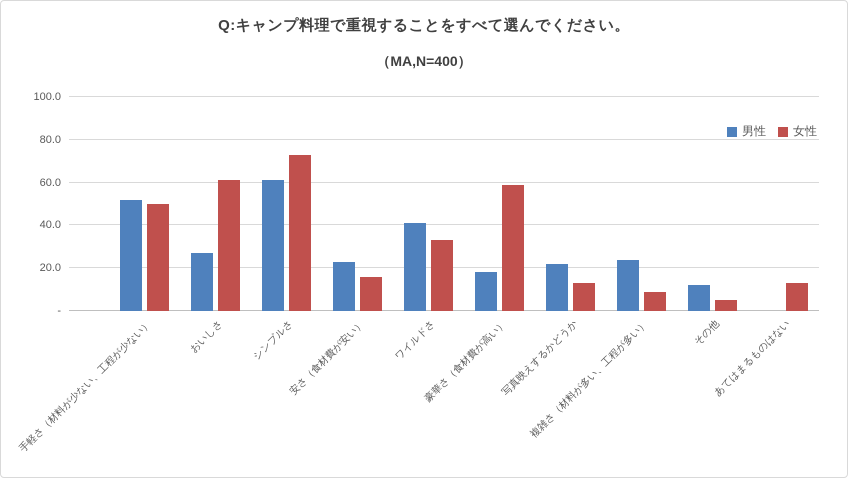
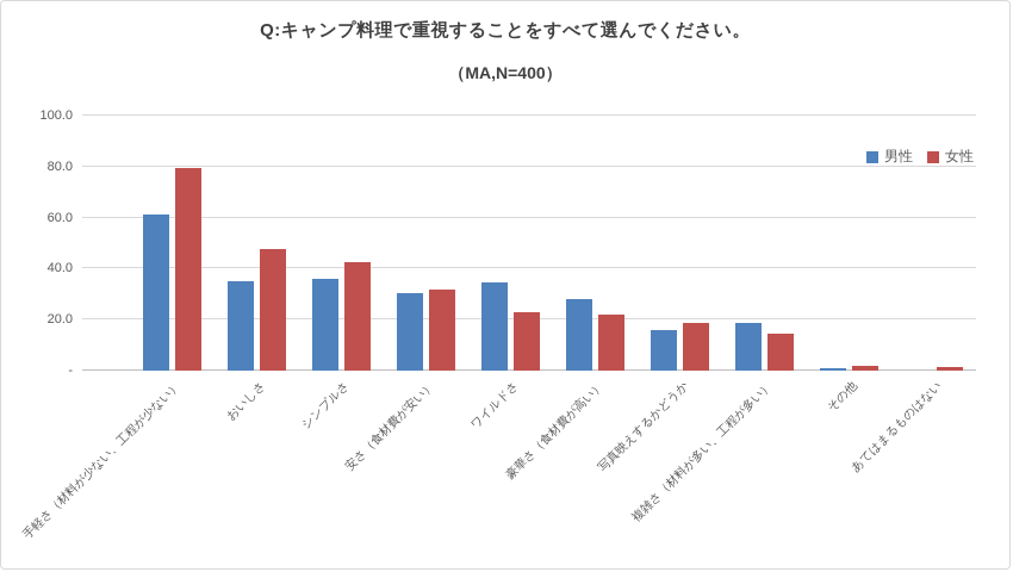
男性/手軽さ（材料が少ない、工程が少ない）: 52 -> 61
女性/手軽さ（材料が少ない、工程が少ない）: 50 -> 80
男性/おいしさ: 27 -> 35
女性/おいしさ: 61 -> 48
男性/シンプルさ: 61 -> 36
女性/シンプルさ: 73 -> 42
男性/安さ（食材費が安い）: 23 -> 30
女性/安さ（食材費が安い）: 16 -> 32
男性/ワイルドさ: 41 -> 34
女性/ワイルドさ: 33 -> 23
男性/豪華さ（食材費が高い）: 18 -> 28
女性/豪華さ（食材費が高い）: 59 -> 22
男性/写真映えするかどうか: 22 -> 16
女性/写真映えするかどうか: 13 -> 18
男性/複雑さ（材料が多い、工程が多い）: 24 -> 18
女性/複雑さ（材料が多い、工程が多い）: 9 -> 14
男性/その他: 12 -> 1
女性/その他: 5 -> 2
女性/あてはまるものはない: 13 -> 2
